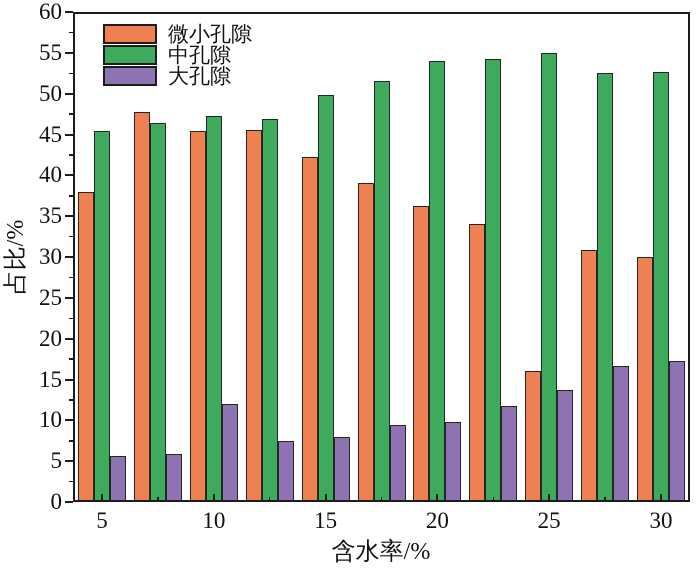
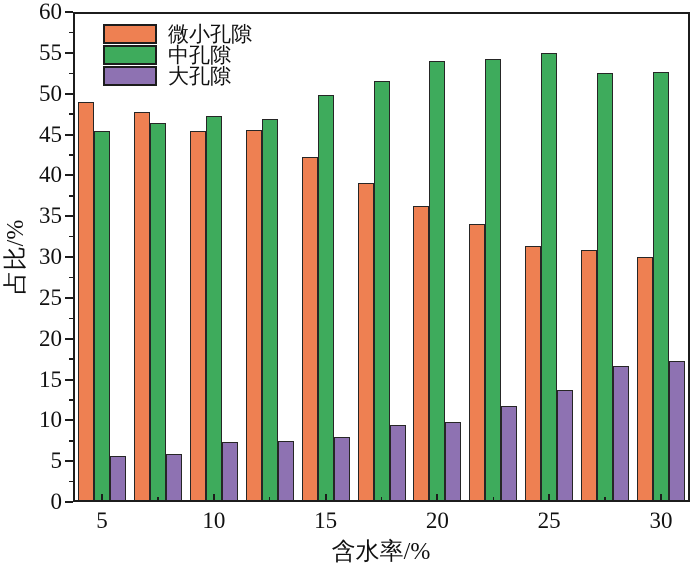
微小孔隙/5: 38 -> 49
大孔隙/10: 12 -> 7
微小孔隙/25: 16 -> 31
